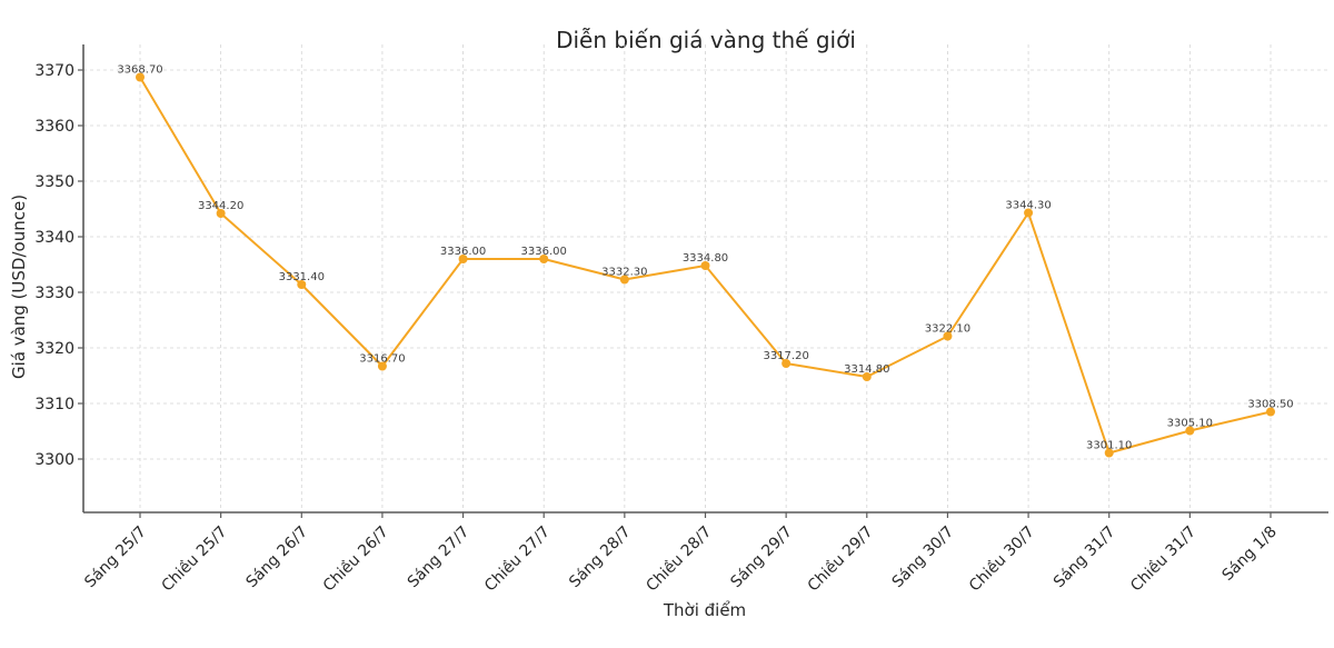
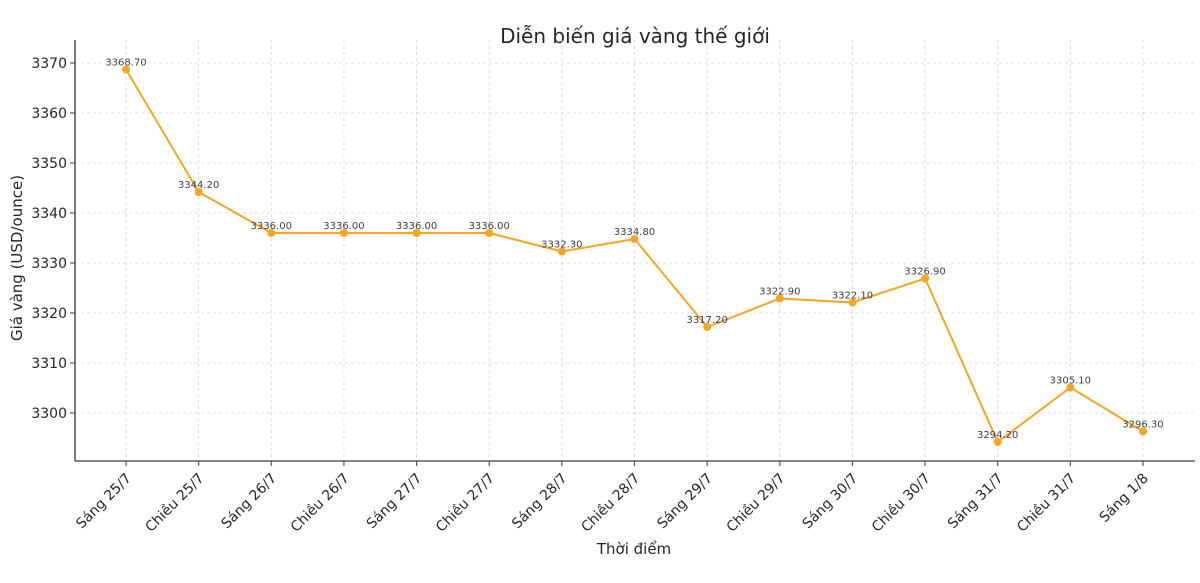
Sáng 26/7: 3331.40 -> 3336.00
Chiều 26/7: 3316.70 -> 3336.00
Chiều 29/7: 3314.80 -> 3322.90
Chiều 30/7: 3344.30 -> 3326.90
Sáng 31/7: 3301.10 -> 3294.20
Sáng 1/8: 3308.50 -> 3296.30
